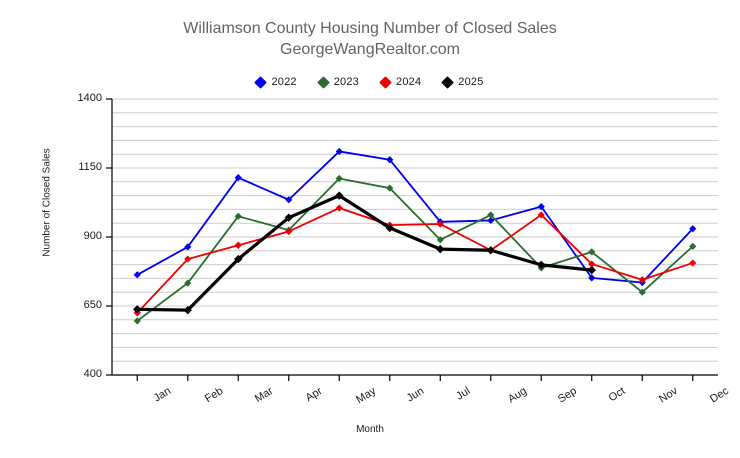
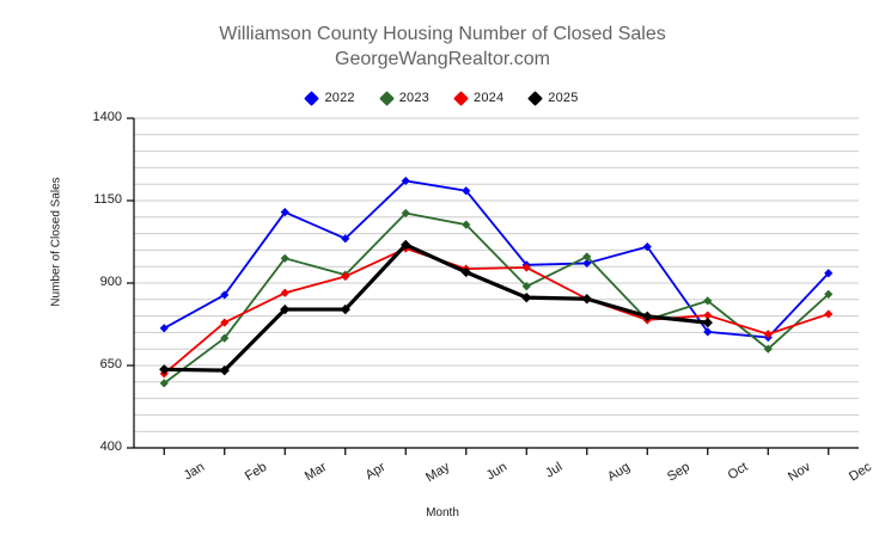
2024/Feb: 820 -> 780
2025/Apr: 970 -> 820
2025/May: 1050 -> 1020
2024/Sep: 980 -> 790
